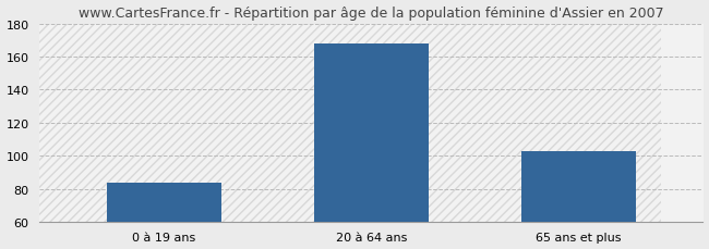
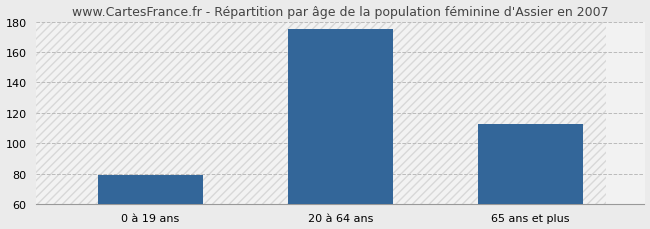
0 à 19 ans: 84 -> 79
20 à 64 ans: 168 -> 175
65 ans et plus: 103 -> 113
